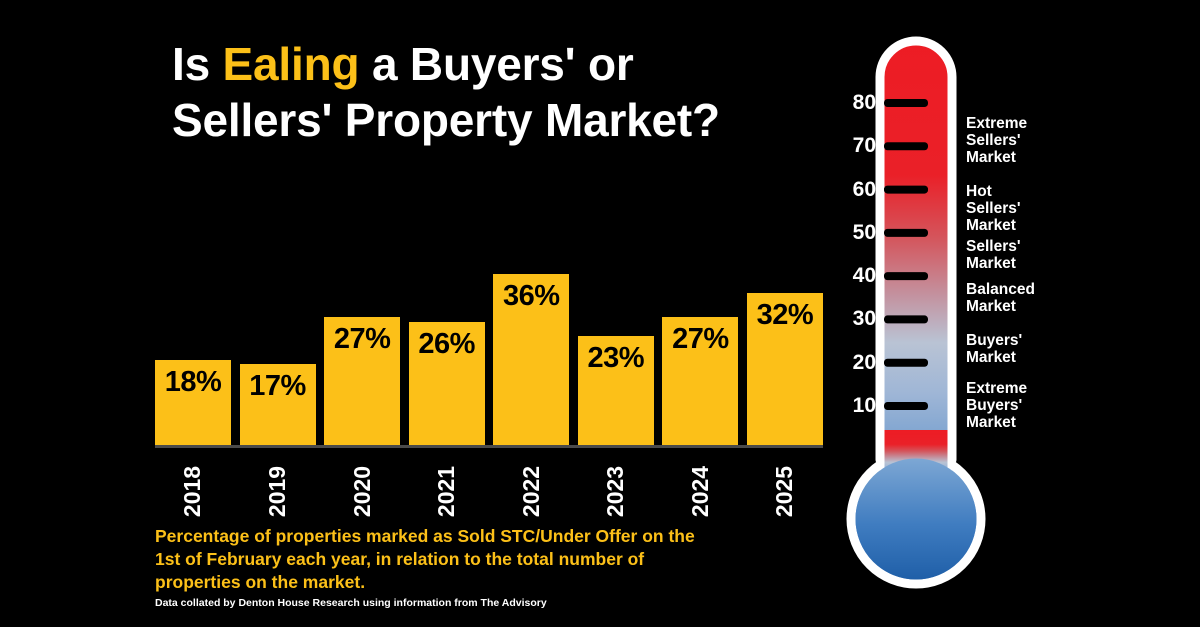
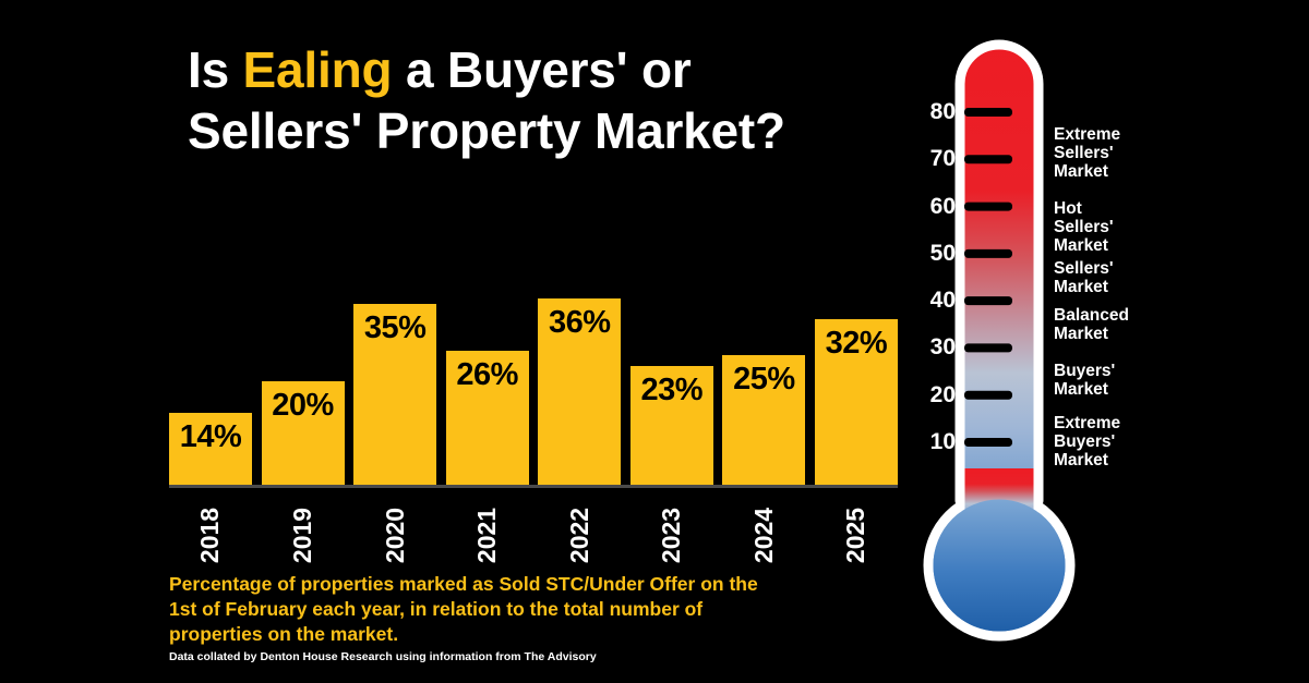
2018: 18% -> 14%
2019: 17% -> 20%
2020: 27% -> 35%
2024: 27% -> 25%
